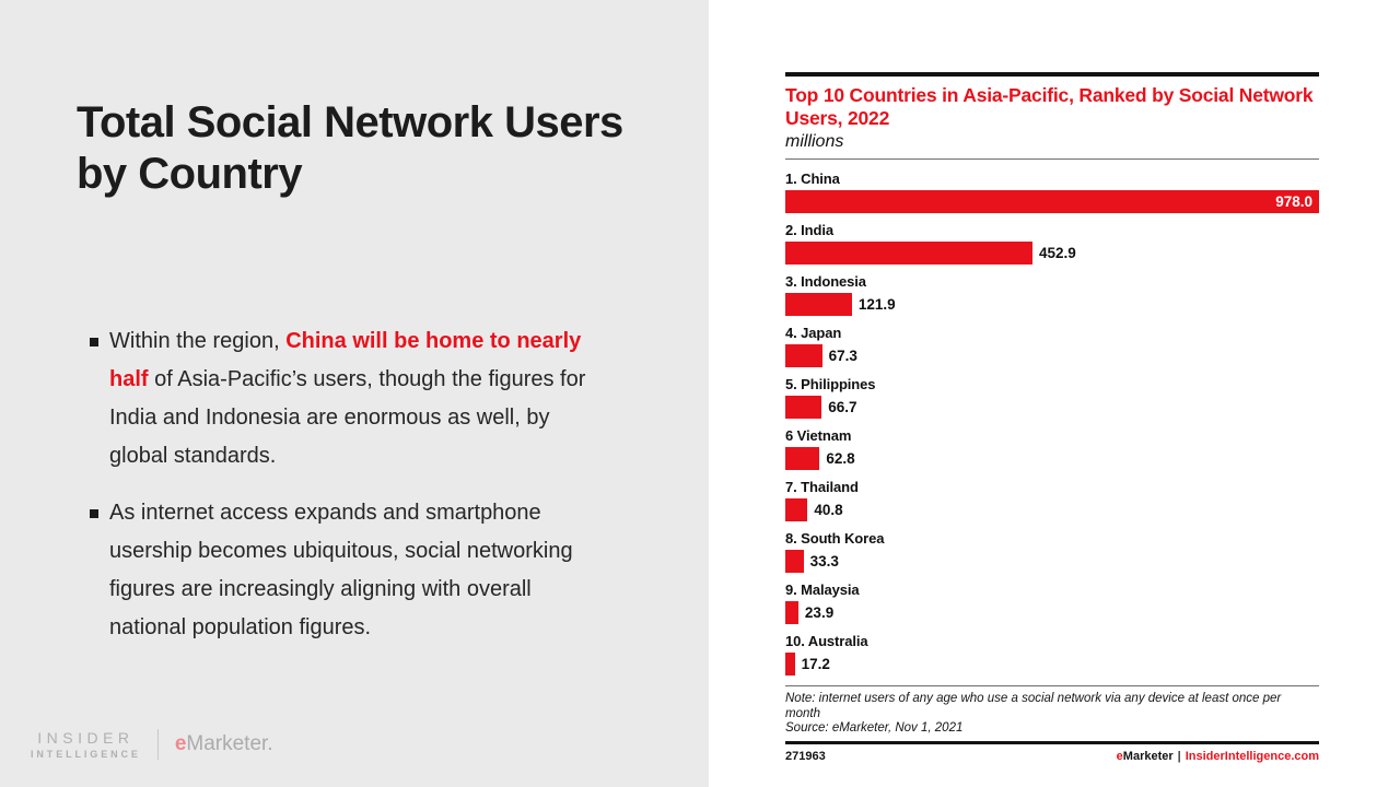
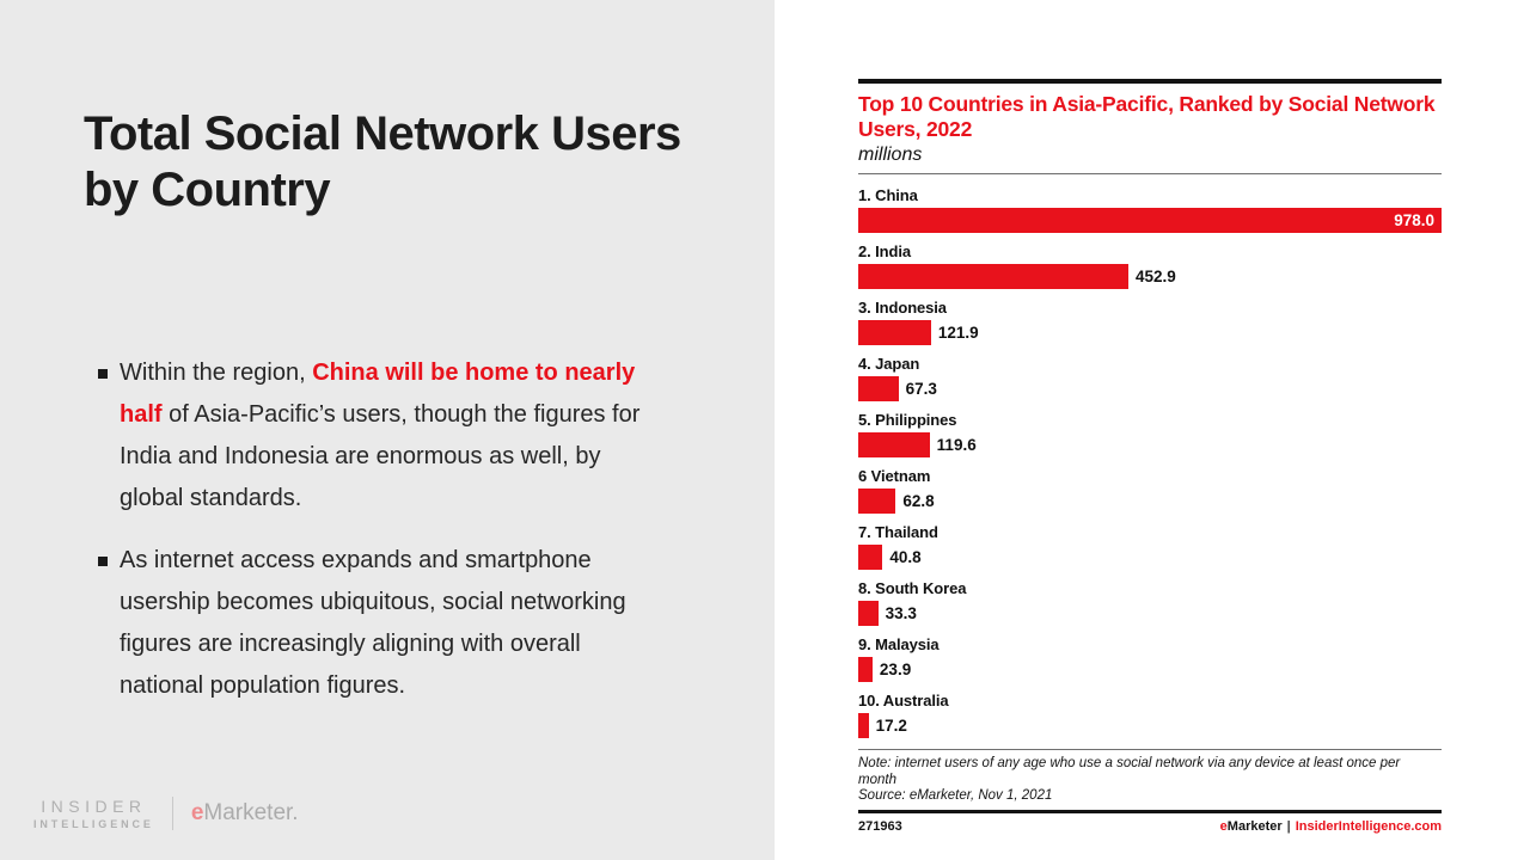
5. Philippines: 66.7 -> 119.6
